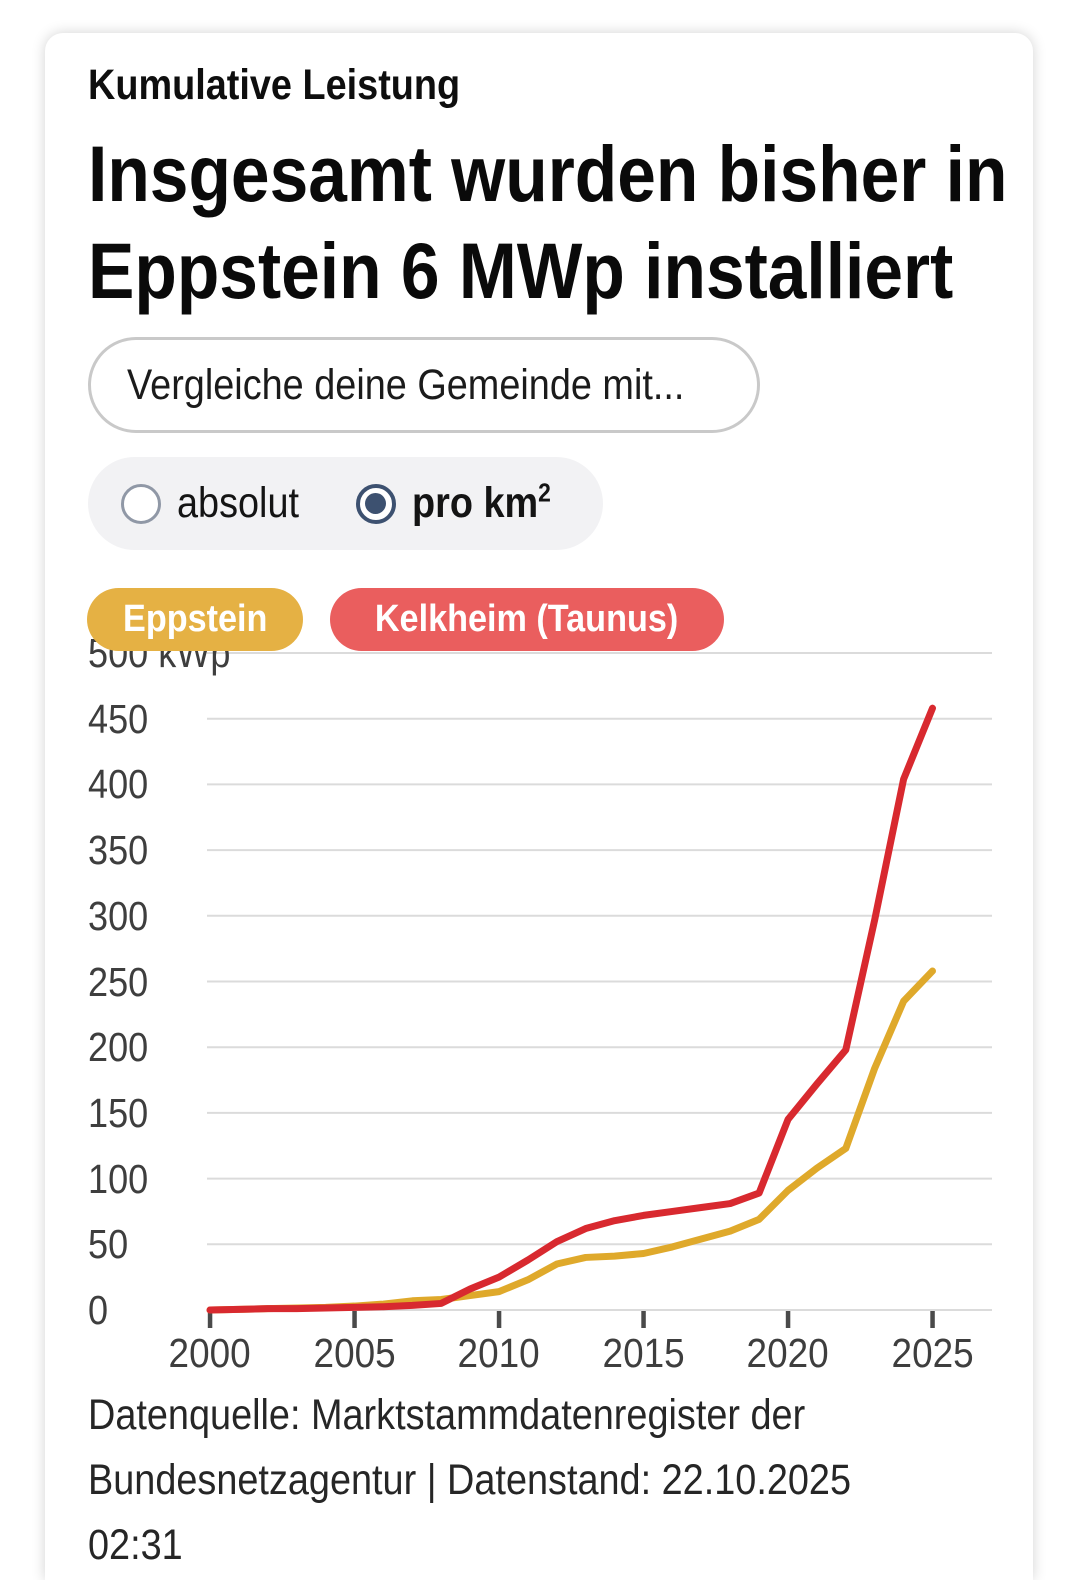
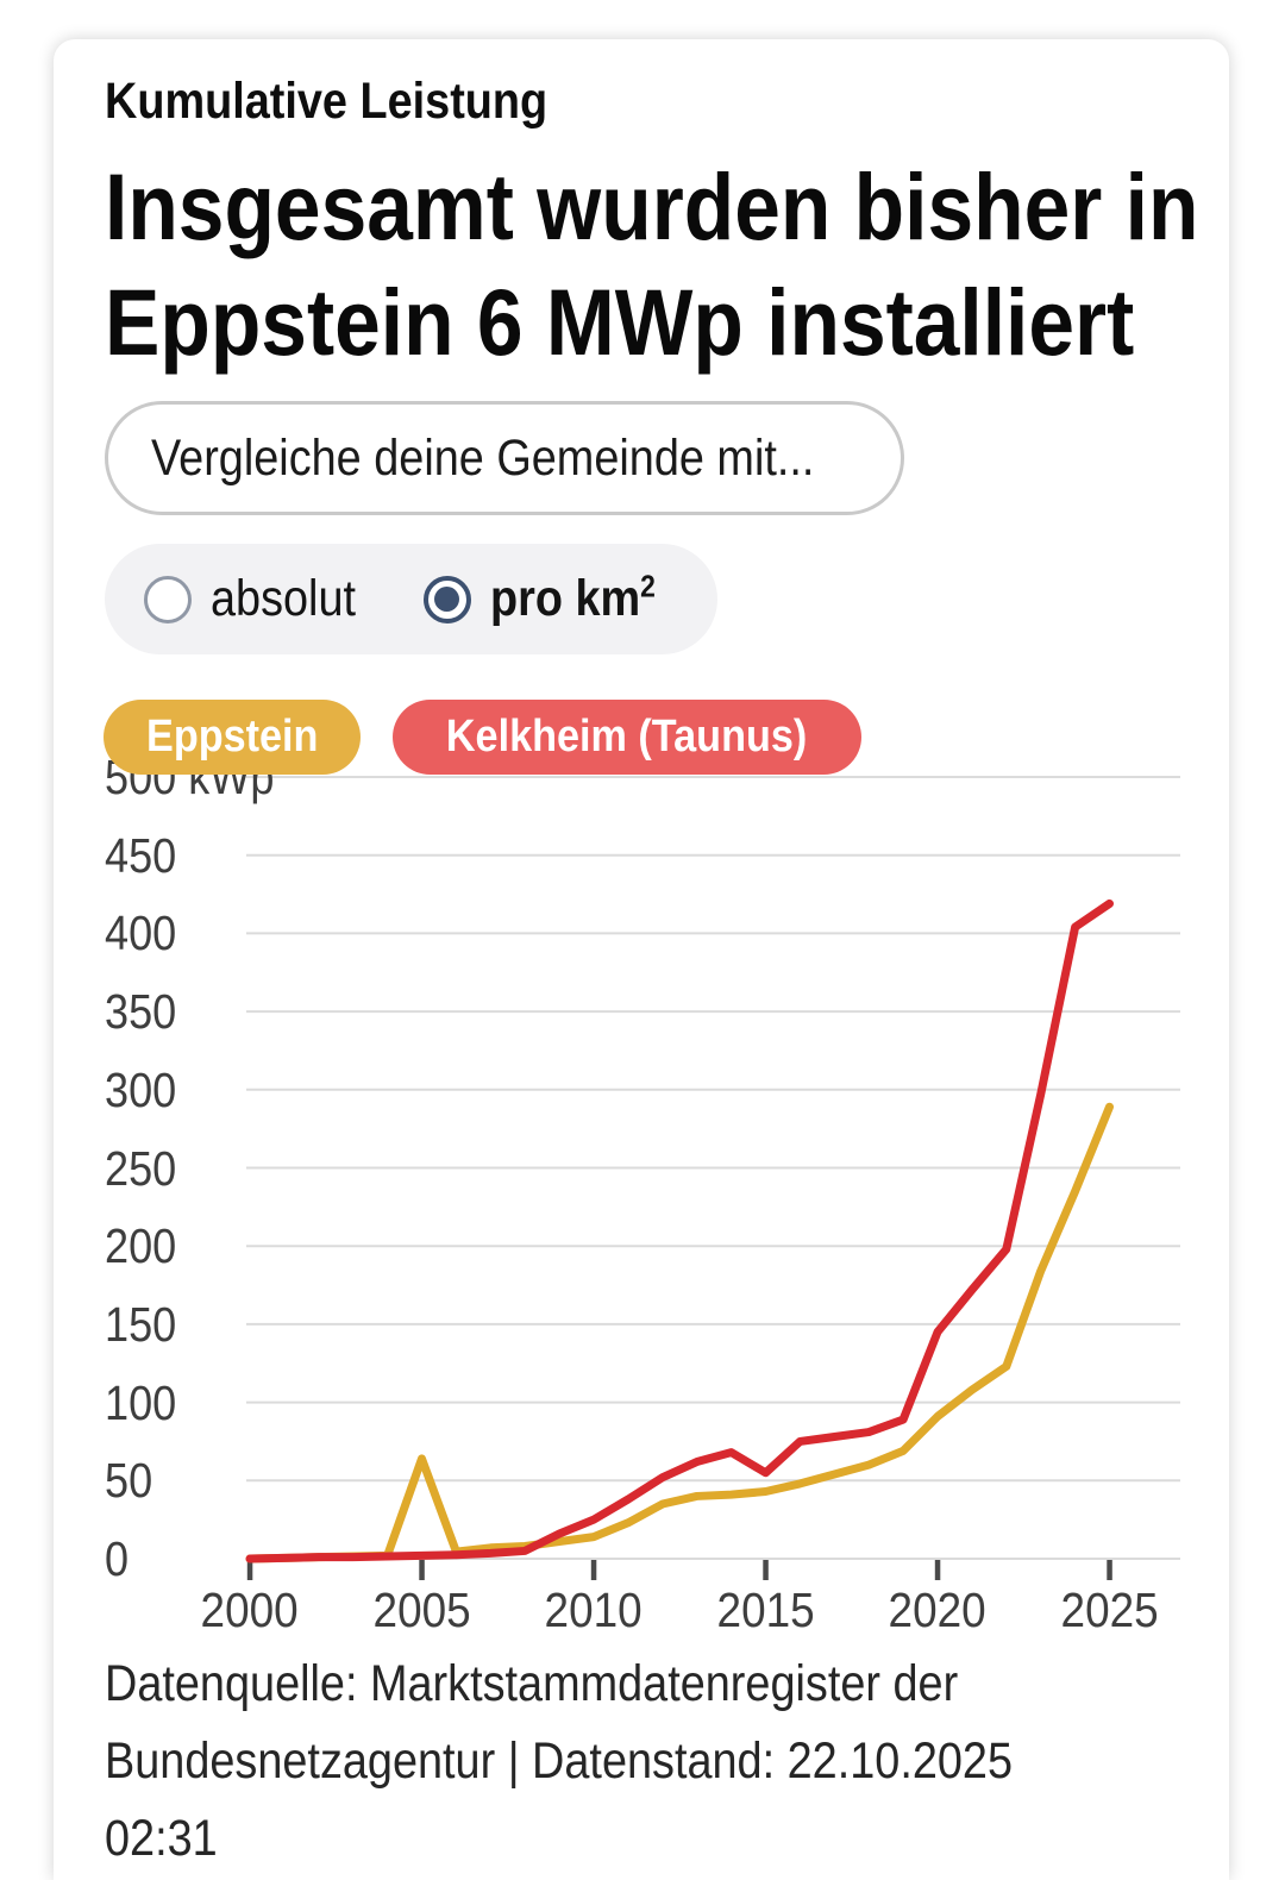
Eppstein/2005: 3 -> 64
Kelkheim (Taunus)/2015: 72 -> 55
Eppstein/2025: 258 -> 289
Kelkheim (Taunus)/2025: 458 -> 419
